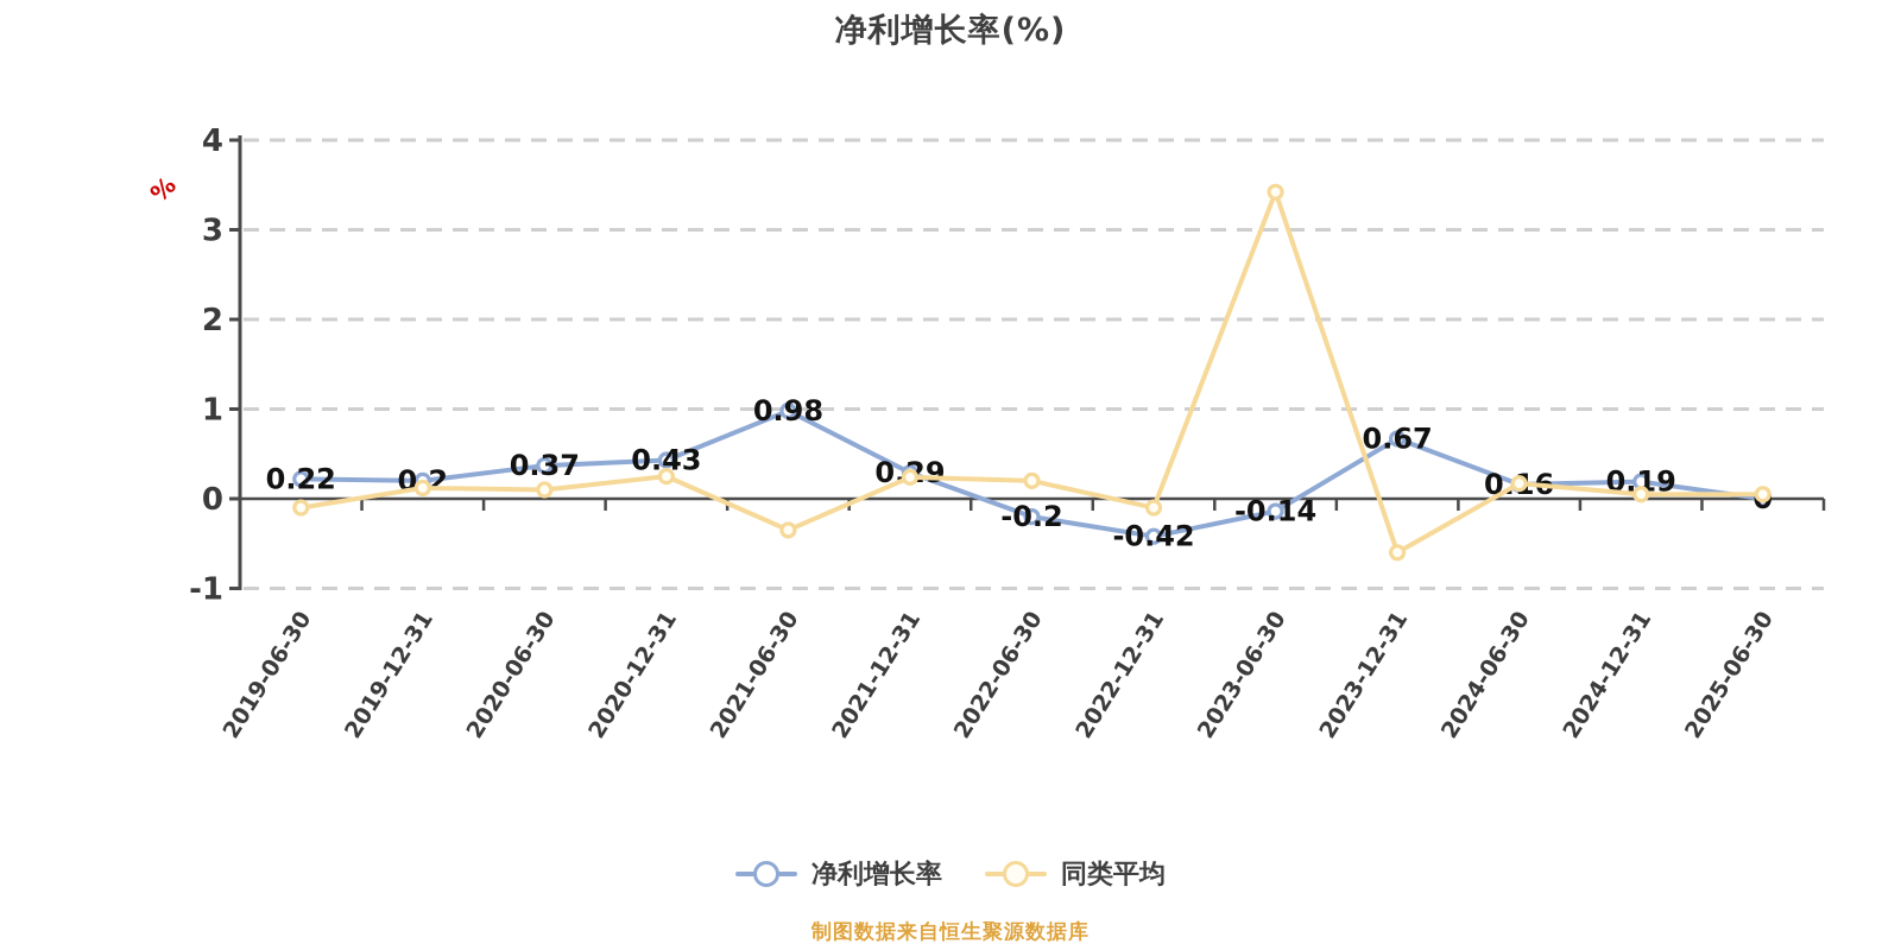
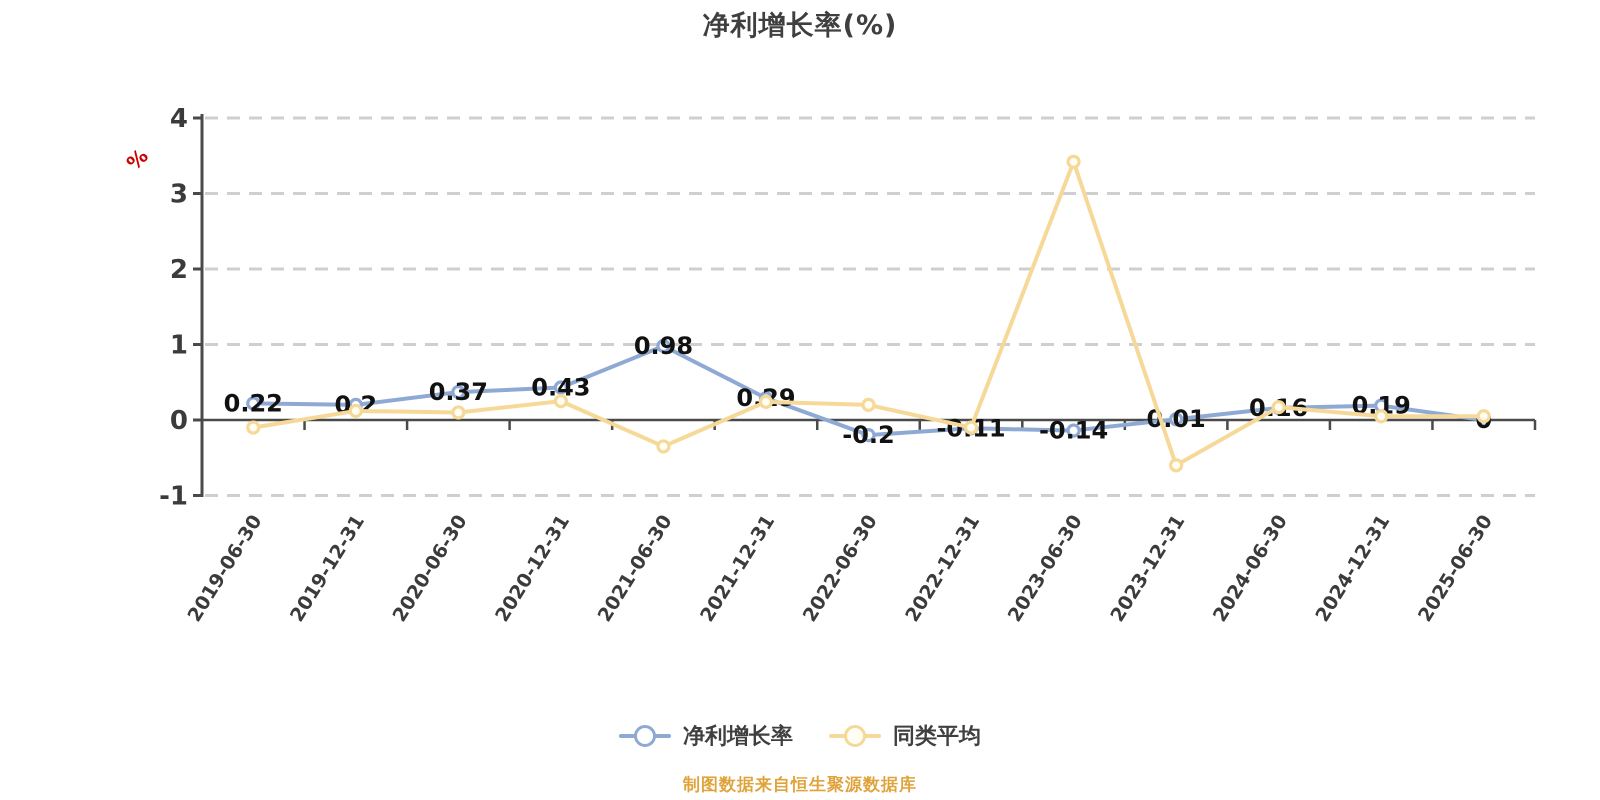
净利增长率/2022-12-31: -0.42 -> -0.11
净利增长率/2023-12-31: 0.67 -> 0.01
